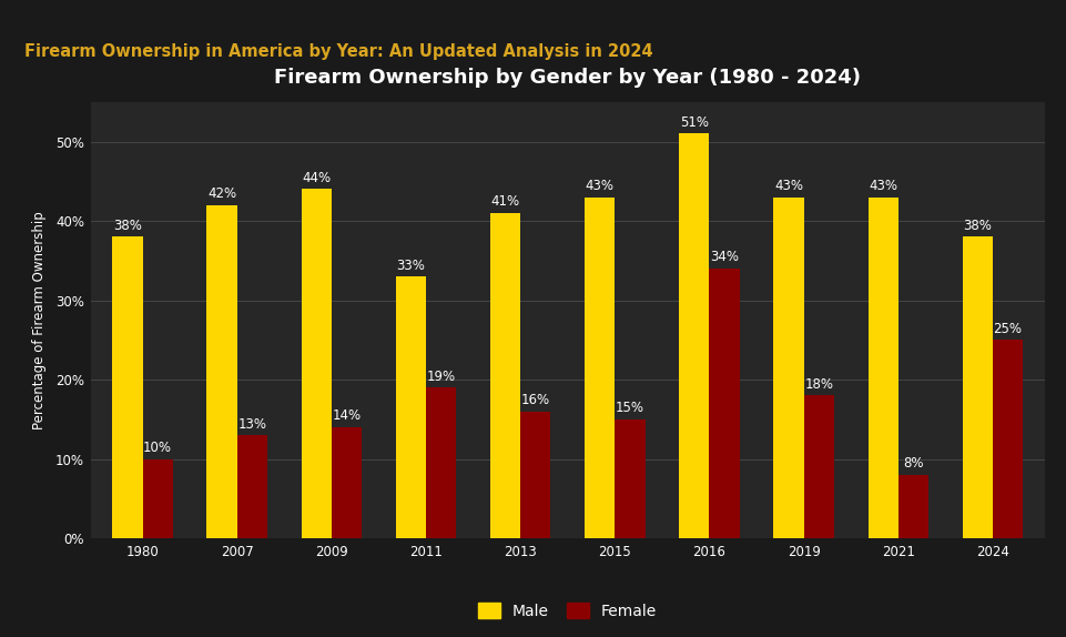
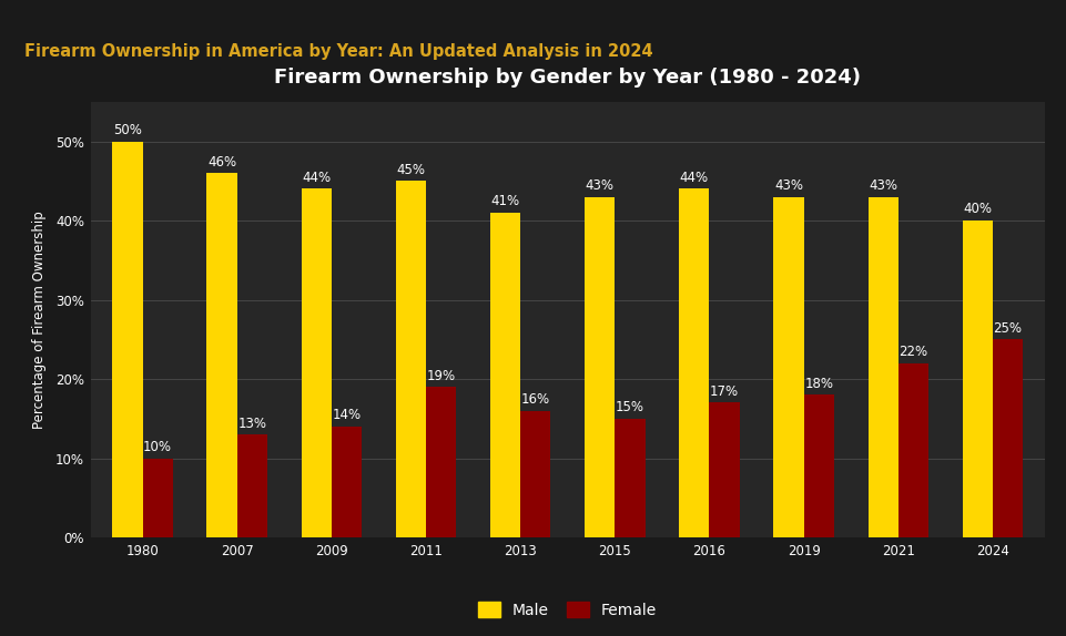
Male/1980: 38% -> 50%
Male/2007: 42% -> 46%
Male/2011: 33% -> 45%
Male/2016: 51% -> 44%
Female/2016: 34% -> 17%
Female/2021: 8% -> 22%
Male/2024: 38% -> 40%
